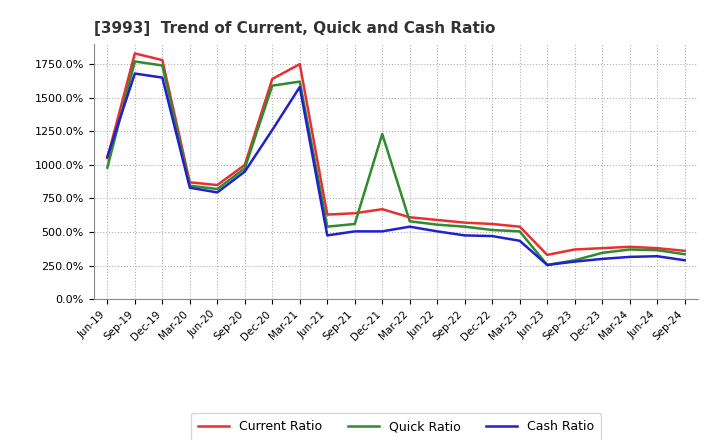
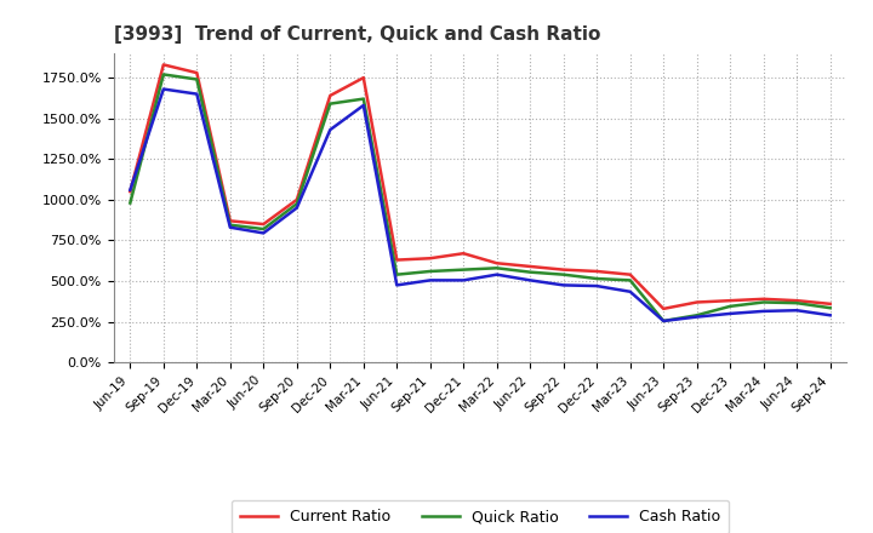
Cash Ratio/Dec-20: 1260% -> 1430%
Quick Ratio/Dec-21: 1230% -> 570%
